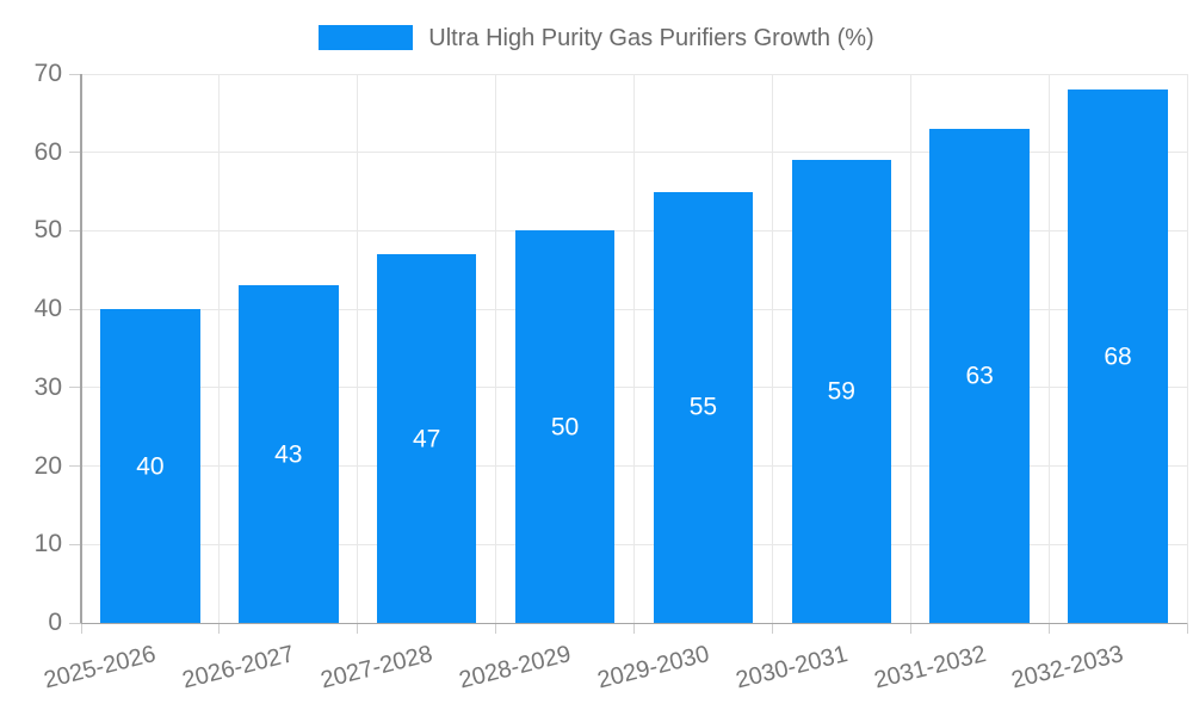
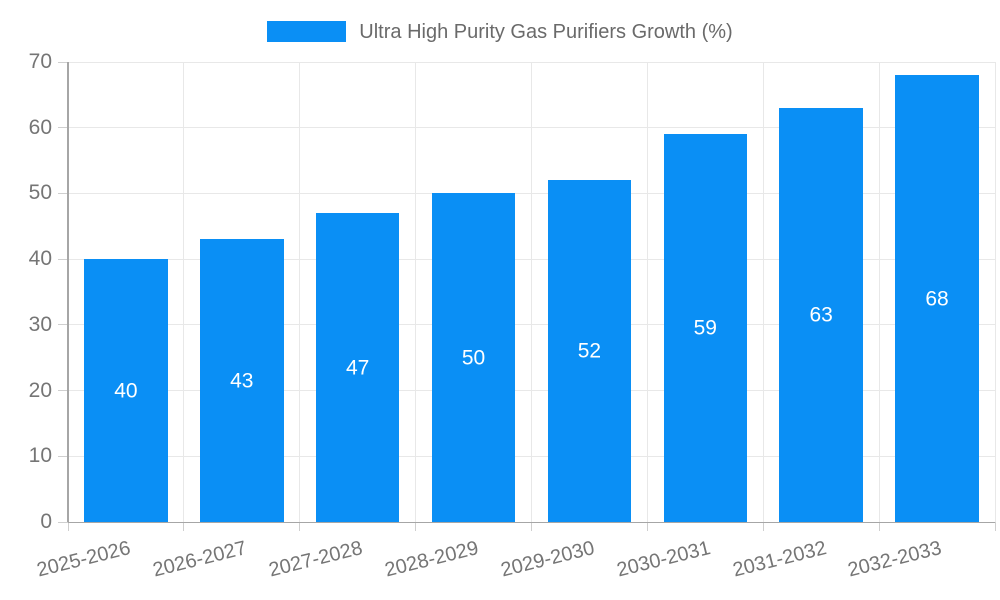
2029-2030: 55 -> 52
